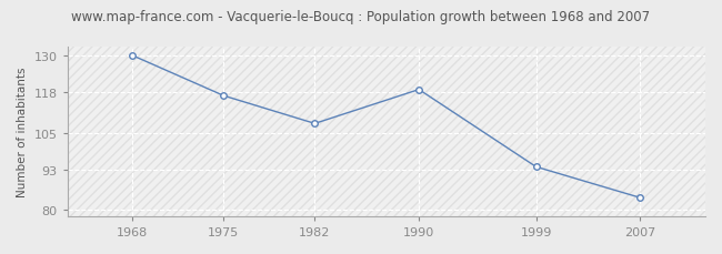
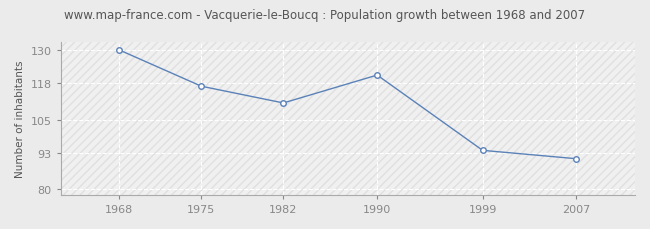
1982: 108 -> 111
1990: 119 -> 121
2007: 84 -> 91
